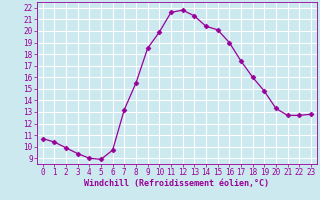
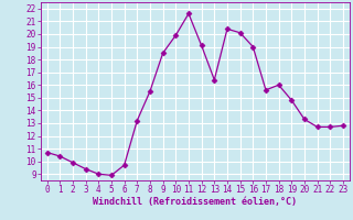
12: 21.8 -> 19.1
13: 21.3 -> 16.4
17: 17.4 -> 15.6
